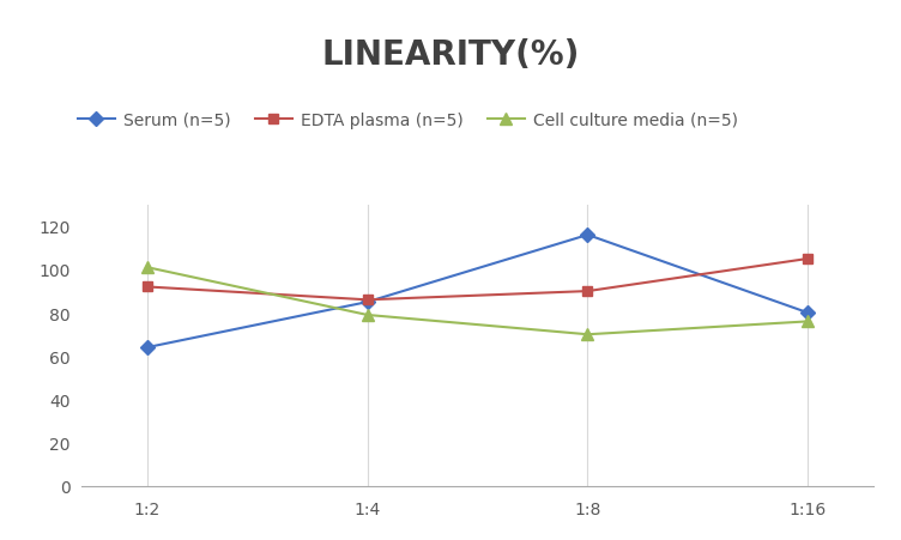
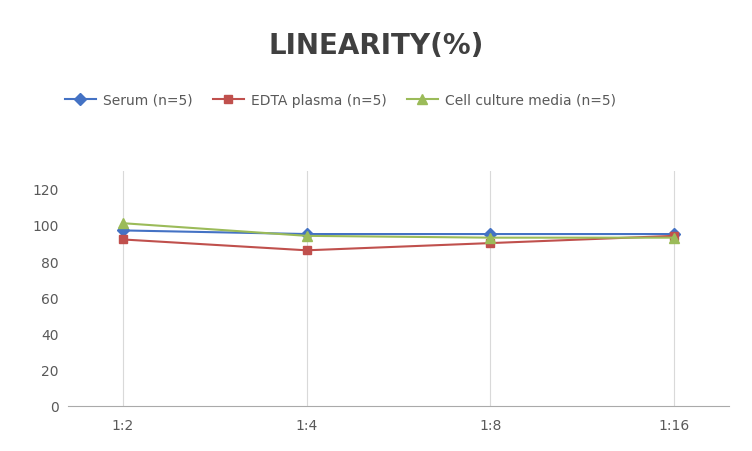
Serum (n=5)/1:2: 64 -> 97
Serum (n=5)/1:4: 85 -> 95
Cell culture media (n=5)/1:4: 79 -> 94
Serum (n=5)/1:8: 116 -> 95
Cell culture media (n=5)/1:8: 70 -> 93
Serum (n=5)/1:16: 80 -> 95
EDTA plasma (n=5)/1:16: 105 -> 94
Cell culture media (n=5)/1:16: 76 -> 93
